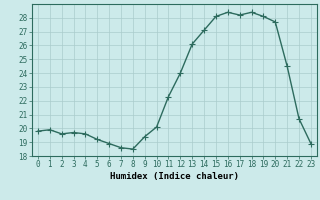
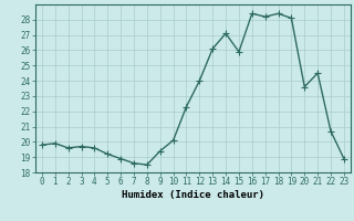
15: 28.1 -> 25.9
20: 27.7 -> 23.6
